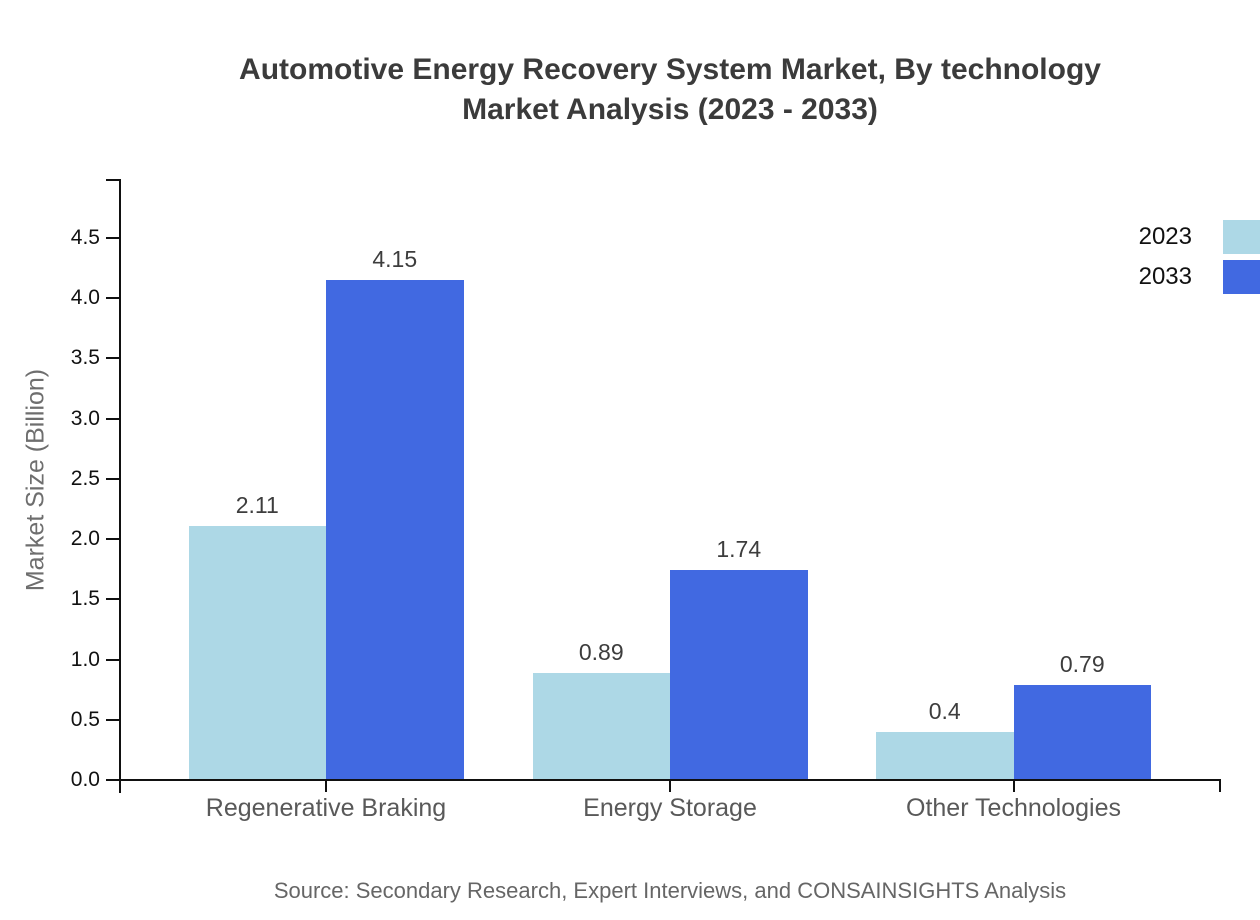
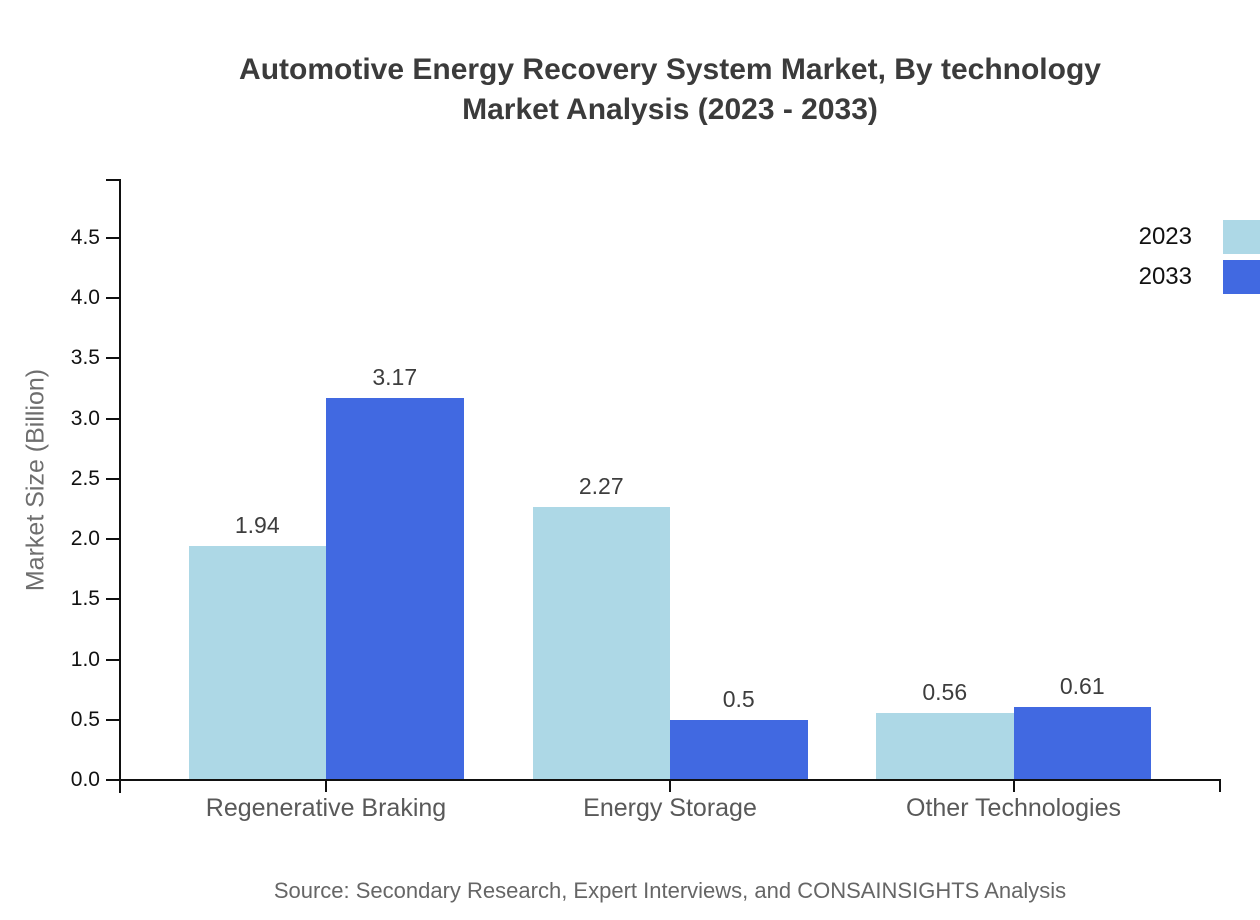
2023/Regenerative Braking: 2.11 -> 1.94
2033/Regenerative Braking: 4.15 -> 3.17
2023/Energy Storage: 0.89 -> 2.27
2033/Energy Storage: 1.74 -> 0.5
2023/Other Technologies: 0.4 -> 0.56
2033/Other Technologies: 0.79 -> 0.61
